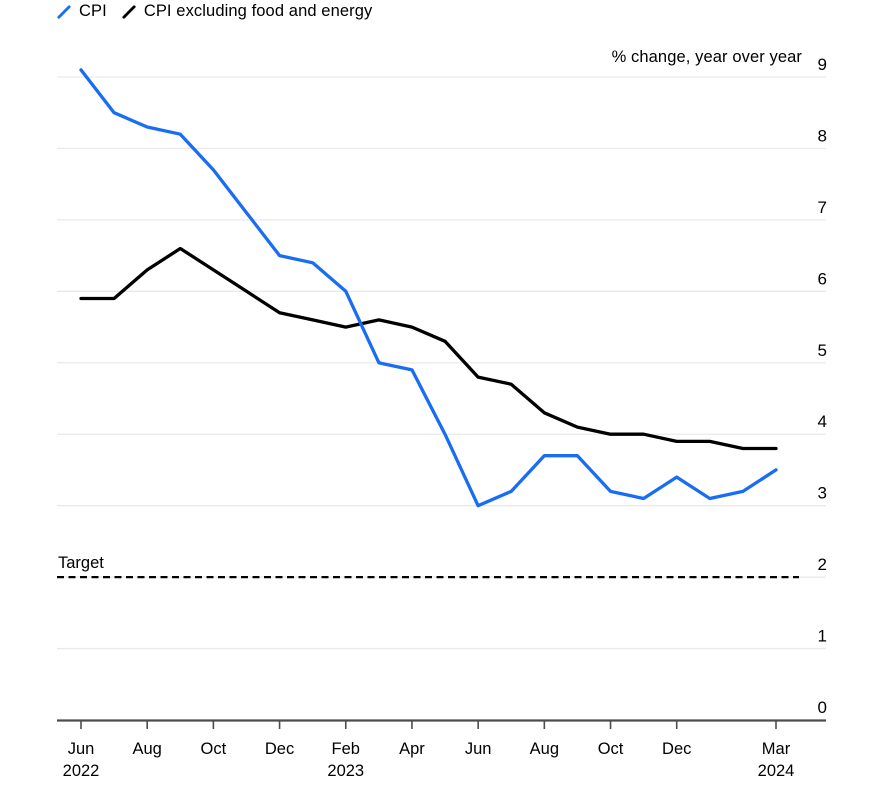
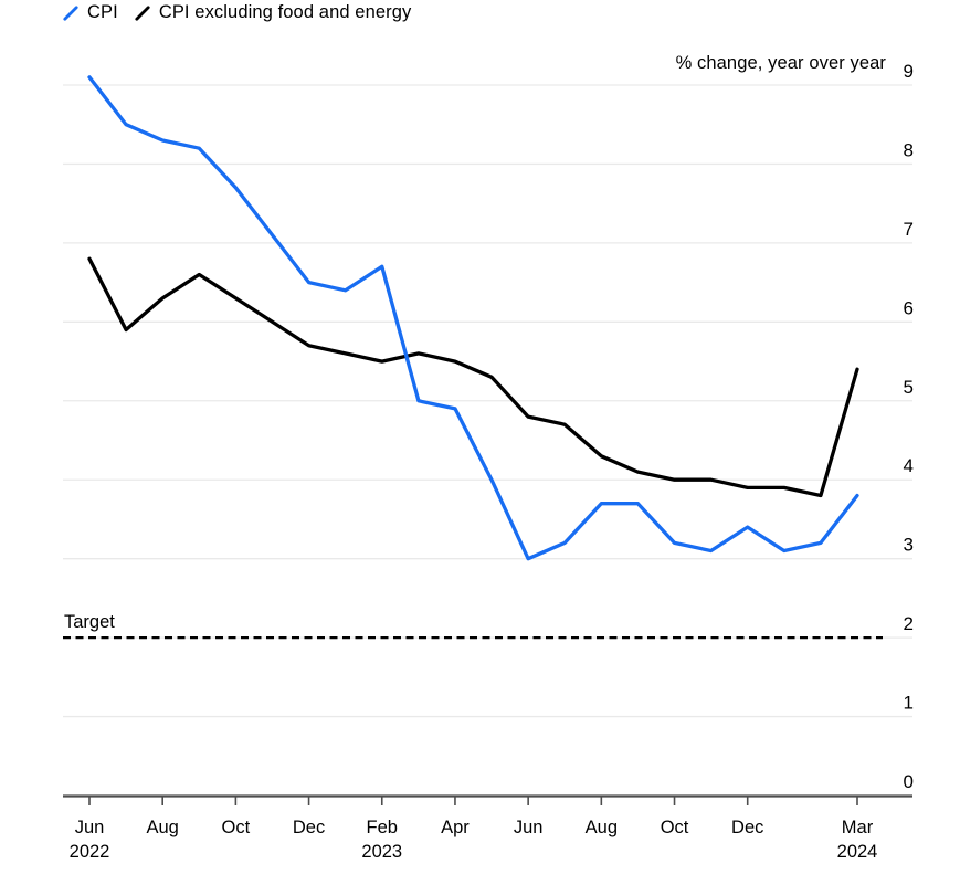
CPI excluding food and energy/Jun 2022: 5.9 -> 6.8
CPI/Feb 2023: 6.0 -> 6.7
CPI/Mar 2024: 3.5 -> 3.8
CPI excluding food and energy/Mar 2024: 3.8 -> 5.4
